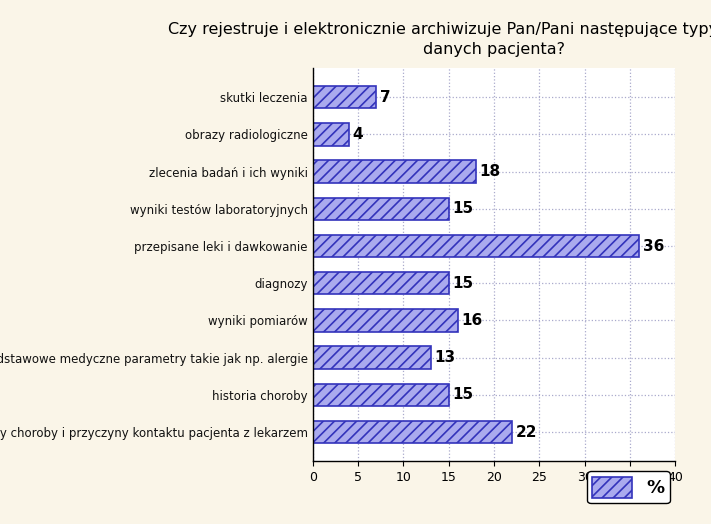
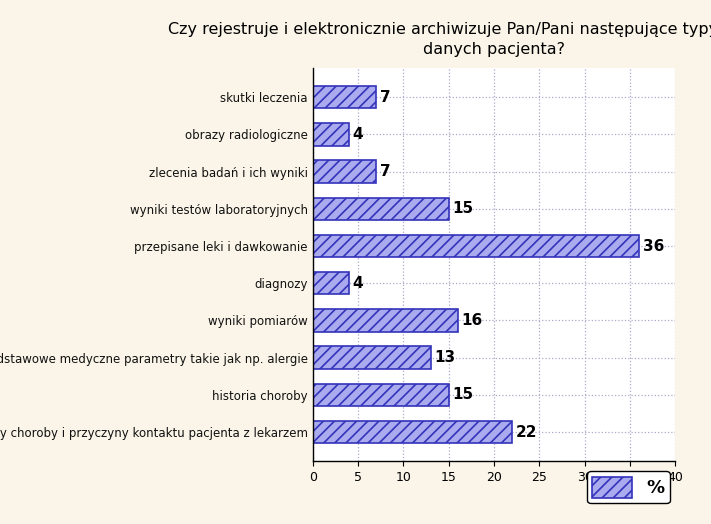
zlecenia badań i ich wyniki: 18 -> 7
diagnozy: 15 -> 4
